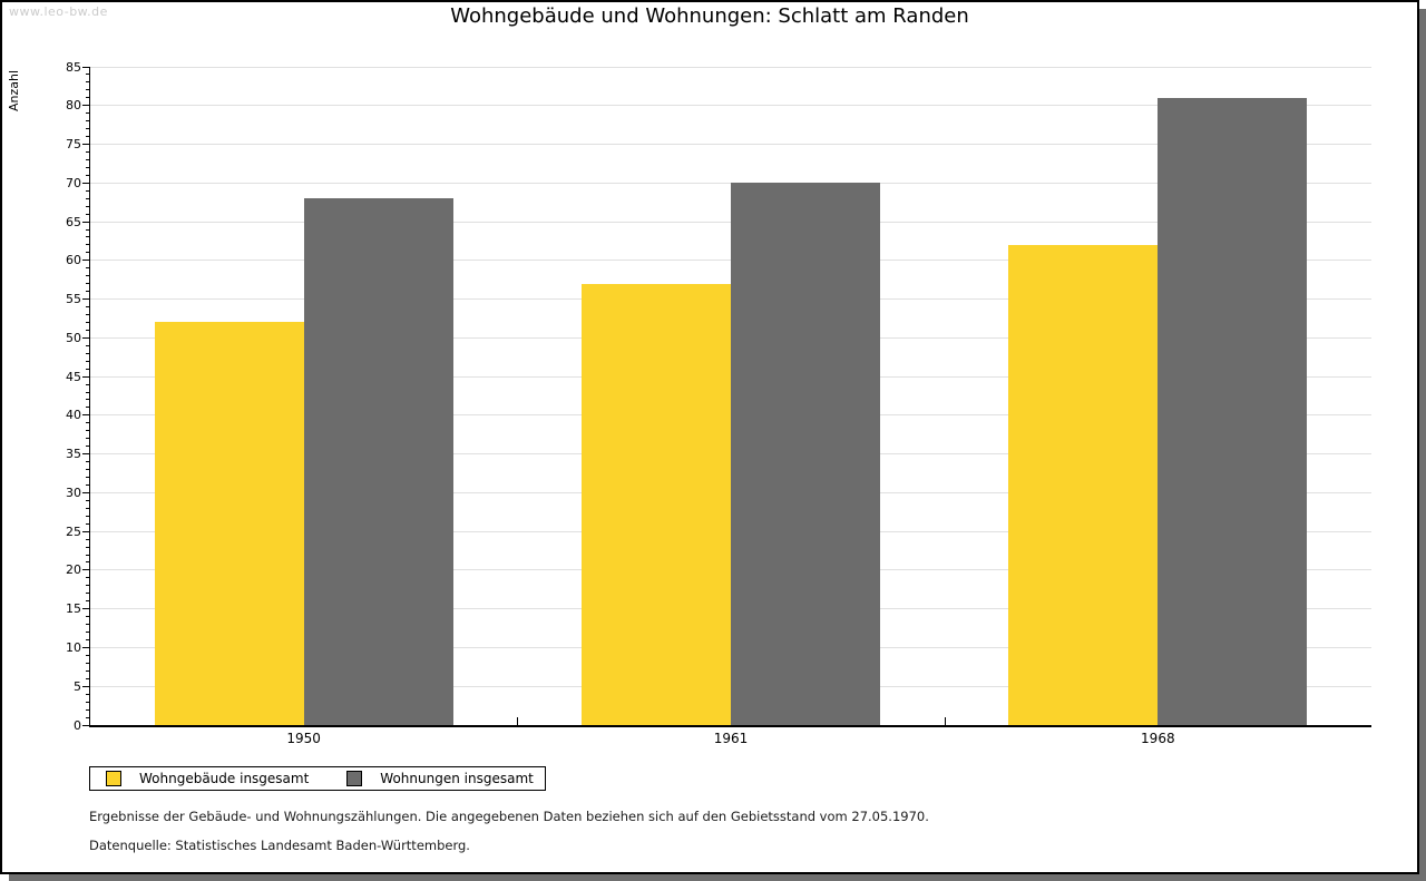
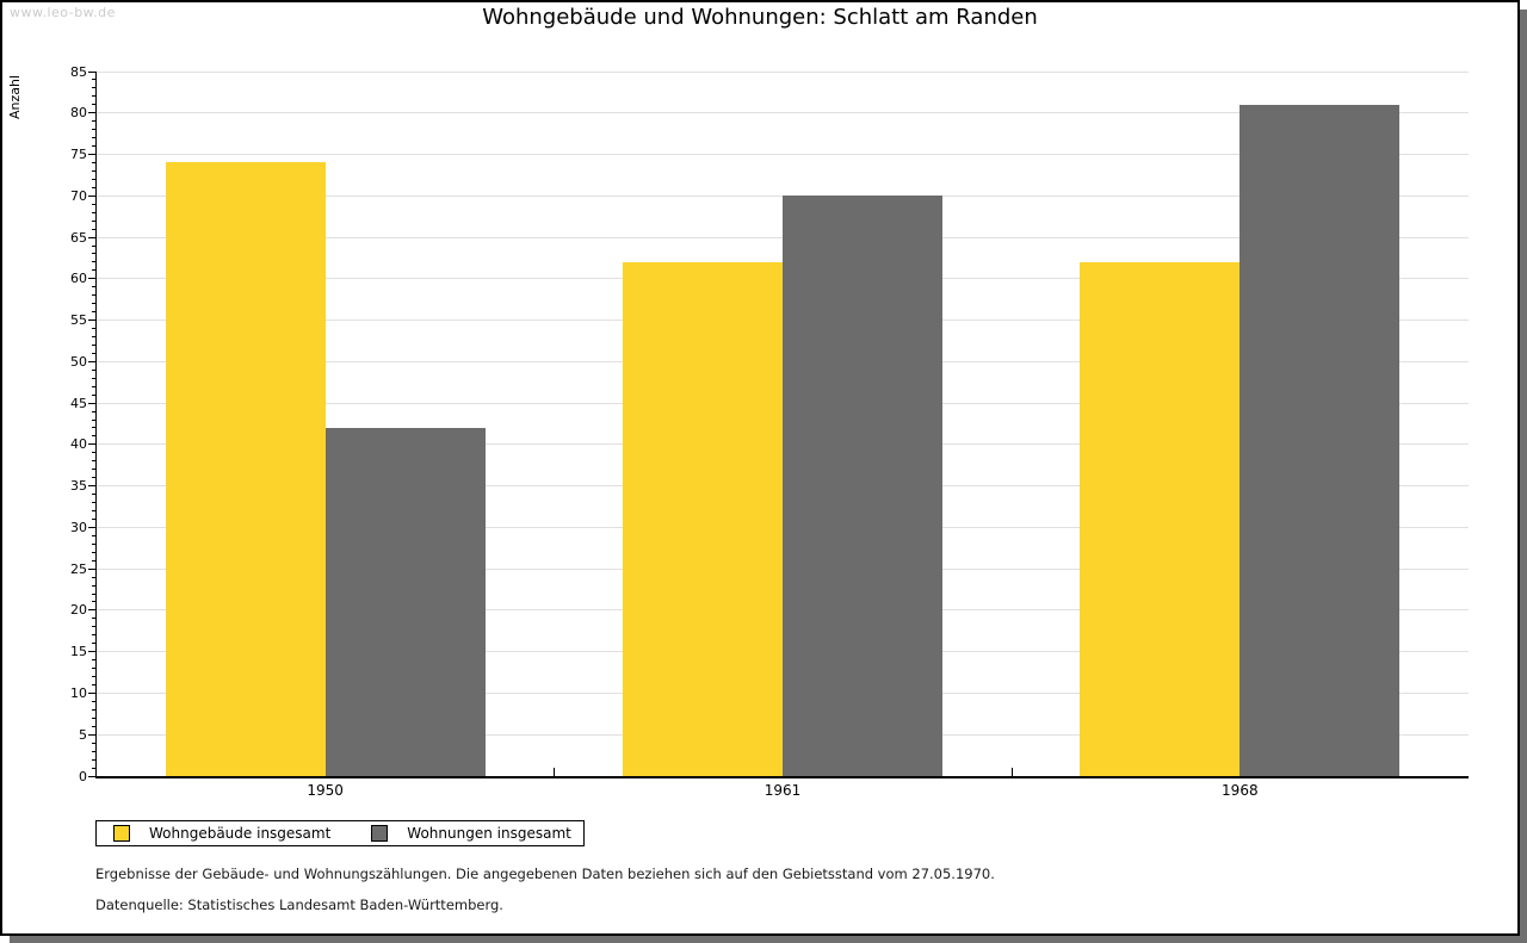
Wohngebäude insgesamt/1950: 52 -> 74
Wohnungen insgesamt/1950: 68 -> 42
Wohngebäude insgesamt/1961: 57 -> 62
